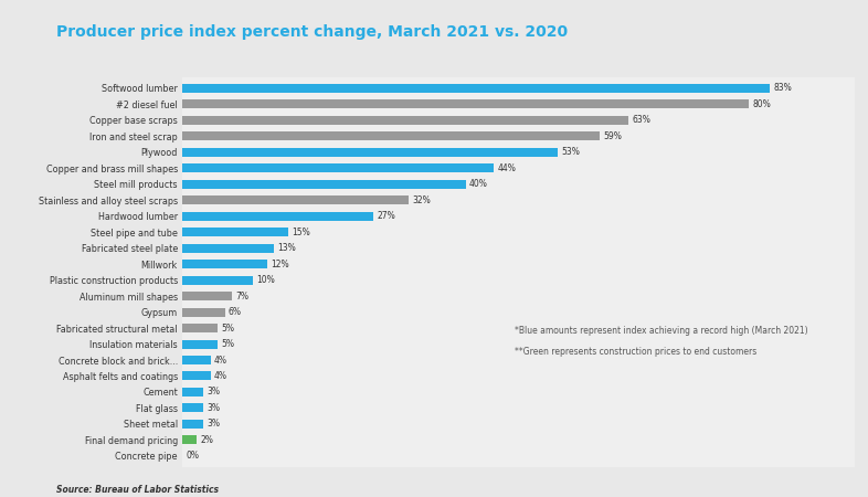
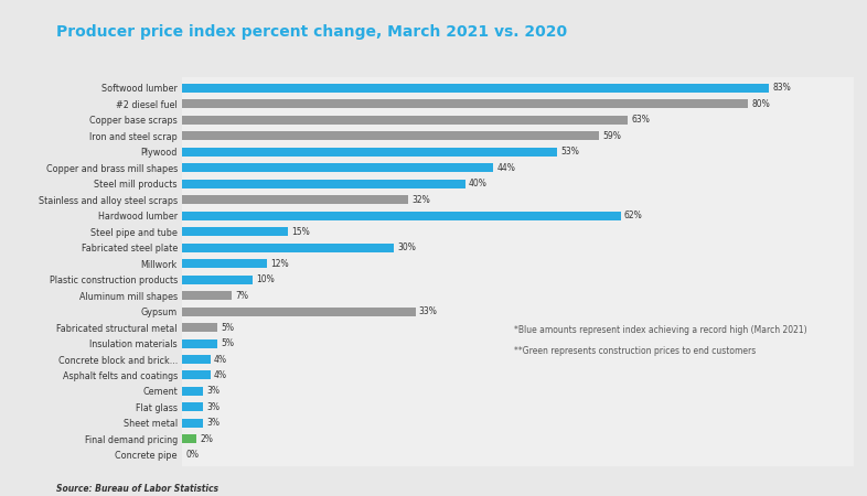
Hardwood lumber: 27% -> 62%
Fabricated steel plate: 13% -> 30%
Gypsum: 6% -> 33%
